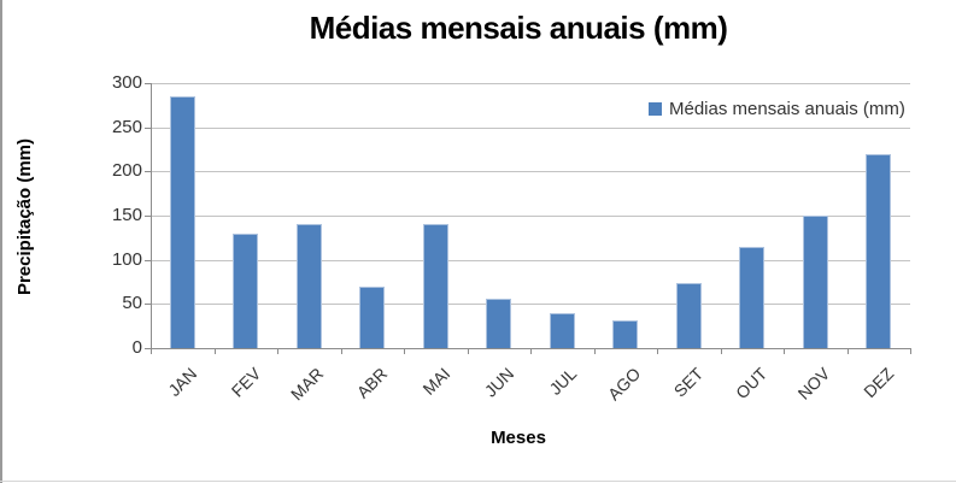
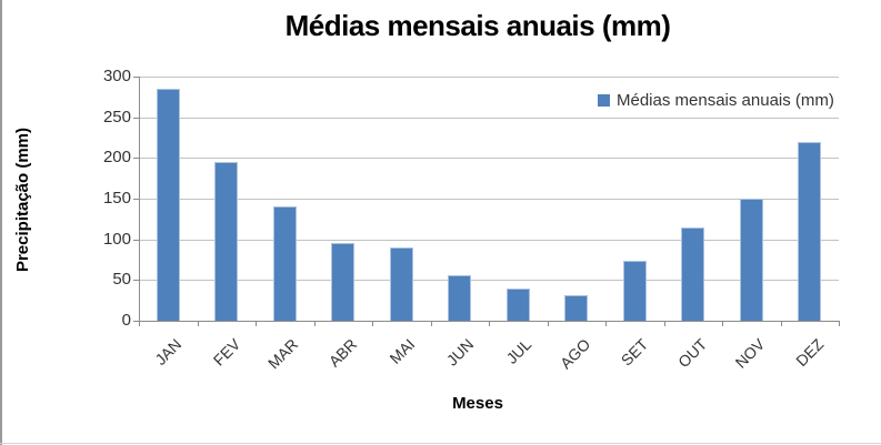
FEV: 130 -> 200
ABR: 70 -> 100
MAI: 140 -> 90
